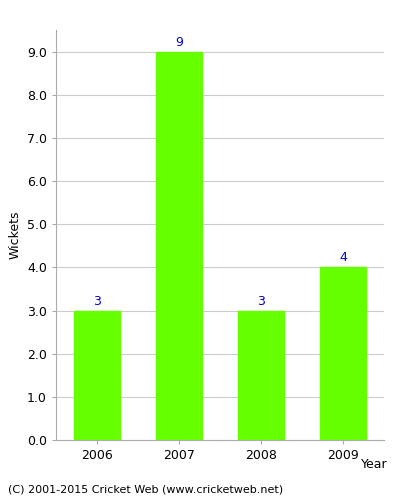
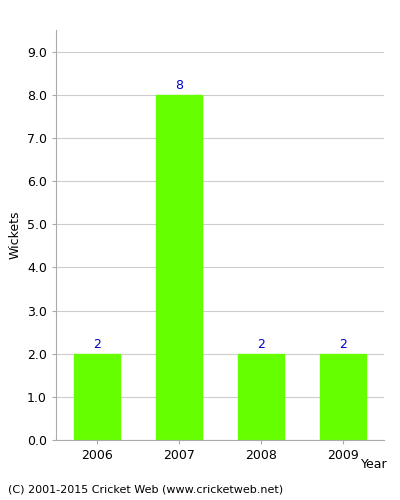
2006: 3 -> 2
2007: 9 -> 8
2008: 3 -> 2
2009: 4 -> 2
